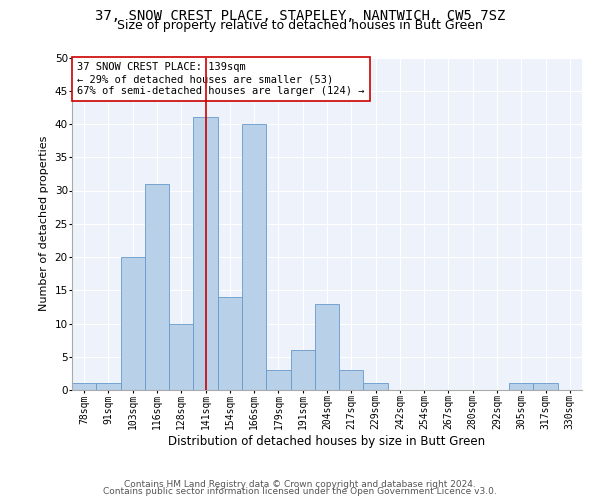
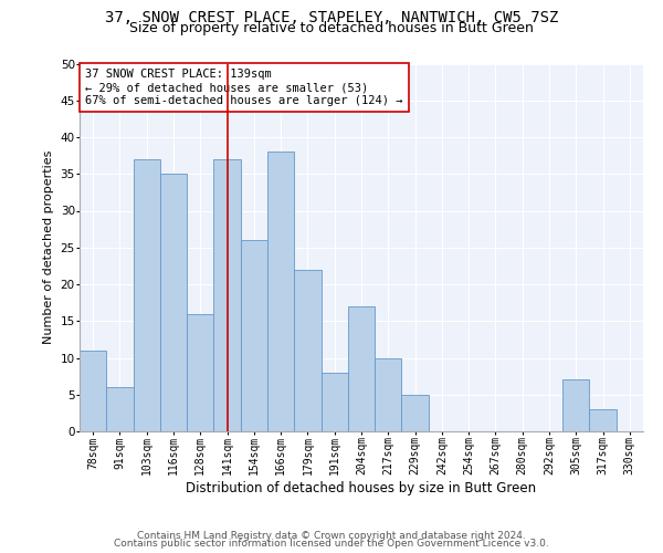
78sqm: 1 -> 11
91sqm: 1 -> 6
103sqm: 20 -> 37
116sqm: 31 -> 35
128sqm: 10 -> 16
141sqm: 41 -> 37
154sqm: 14 -> 26
166sqm: 40 -> 38
179sqm: 3 -> 22
191sqm: 6 -> 8
204sqm: 13 -> 17
217sqm: 3 -> 10
229sqm: 1 -> 5
305sqm: 1 -> 7
317sqm: 1 -> 3
